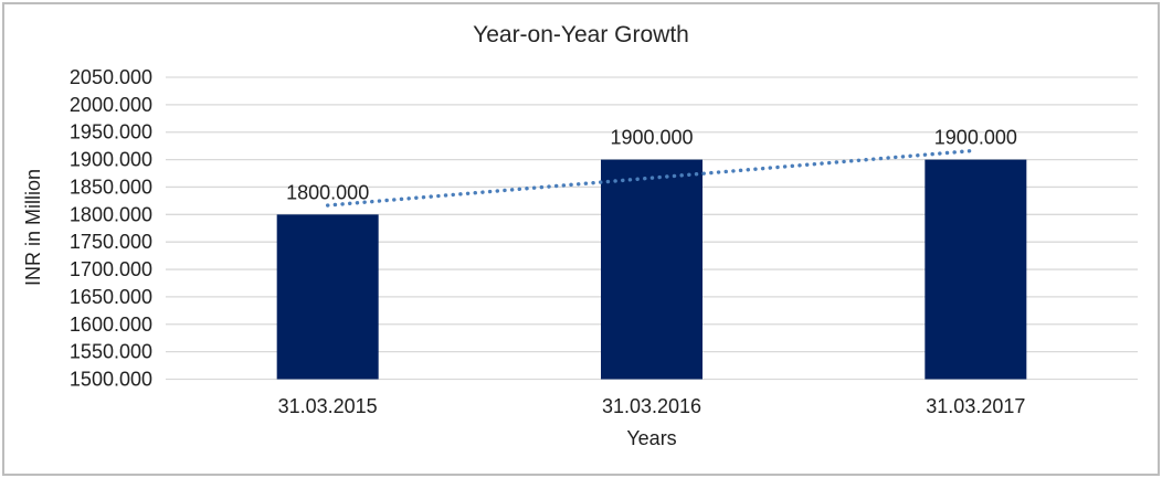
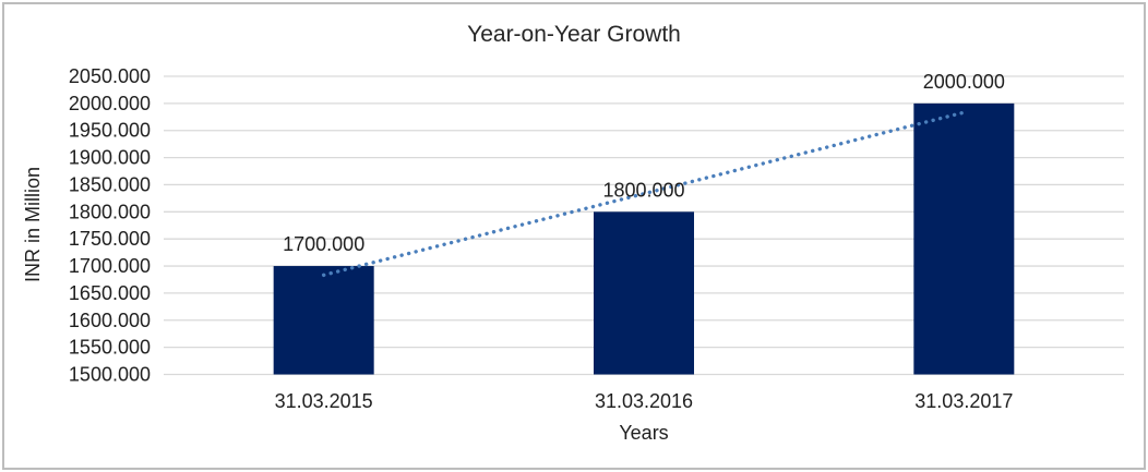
31.03.2015: 1800.000 -> 1700.000
31.03.2016: 1900.000 -> 1800.000
31.03.2017: 1900.000 -> 2000.000
